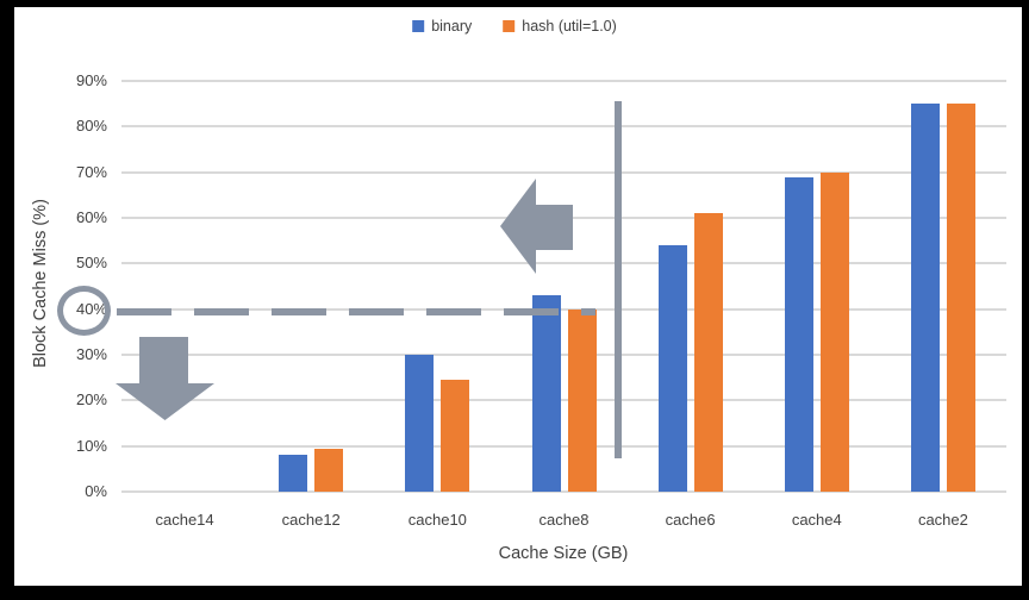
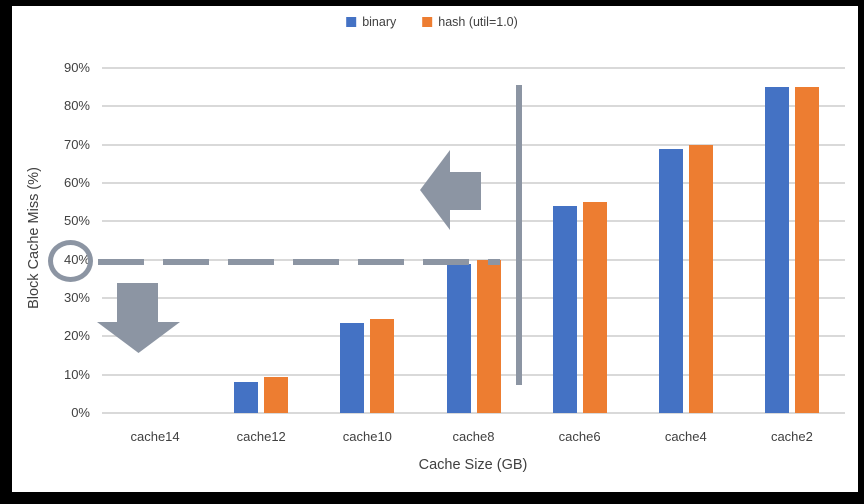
binary/cache10: 30% -> 24%
binary/cache8: 43% -> 39%
hash (util=1.0)/cache6: 61% -> 55%
